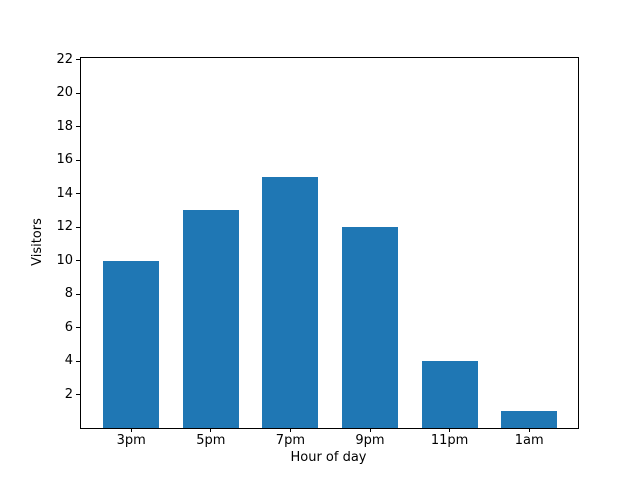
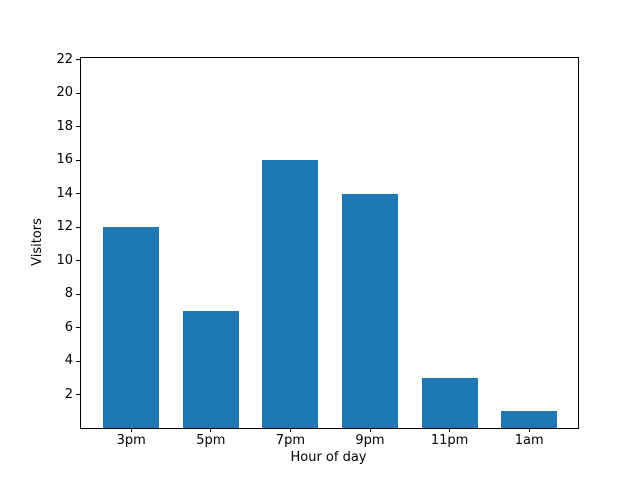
3pm: 10 -> 12
5pm: 13 -> 7
7pm: 15 -> 16
9pm: 12 -> 14
11pm: 4 -> 3
